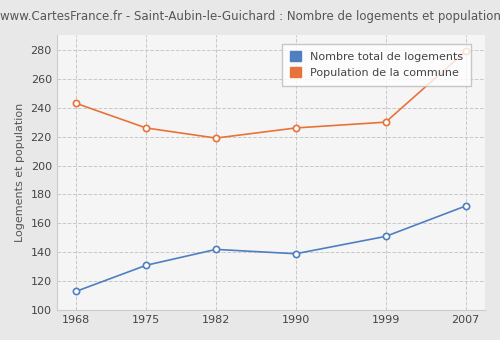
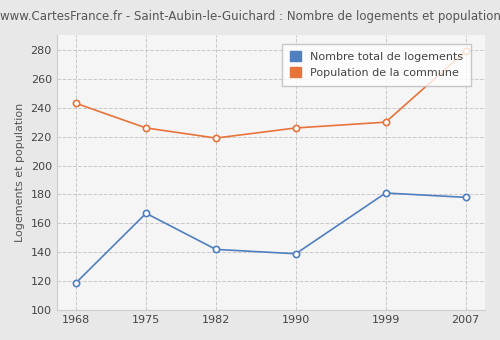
Nombre total de logements/1968: 113 -> 119
Nombre total de logements/1975: 131 -> 167
Nombre total de logements/1999: 151 -> 181
Nombre total de logements/2007: 172 -> 178
